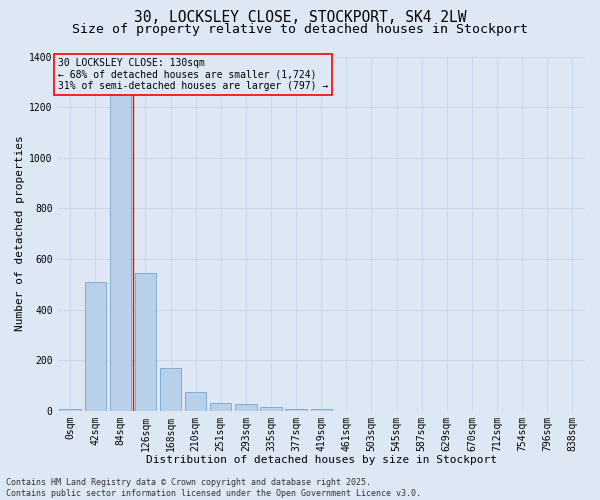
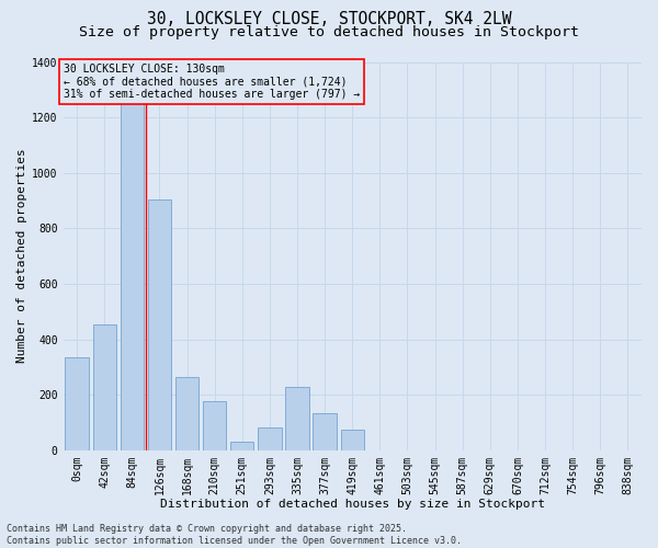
0sqm: 5 -> 335
42sqm: 510 -> 455
126sqm: 545 -> 905
168sqm: 170 -> 265
210sqm: 75 -> 175
293sqm: 25 -> 80
335sqm: 15 -> 230
377sqm: 5 -> 135
419sqm: 5 -> 75
